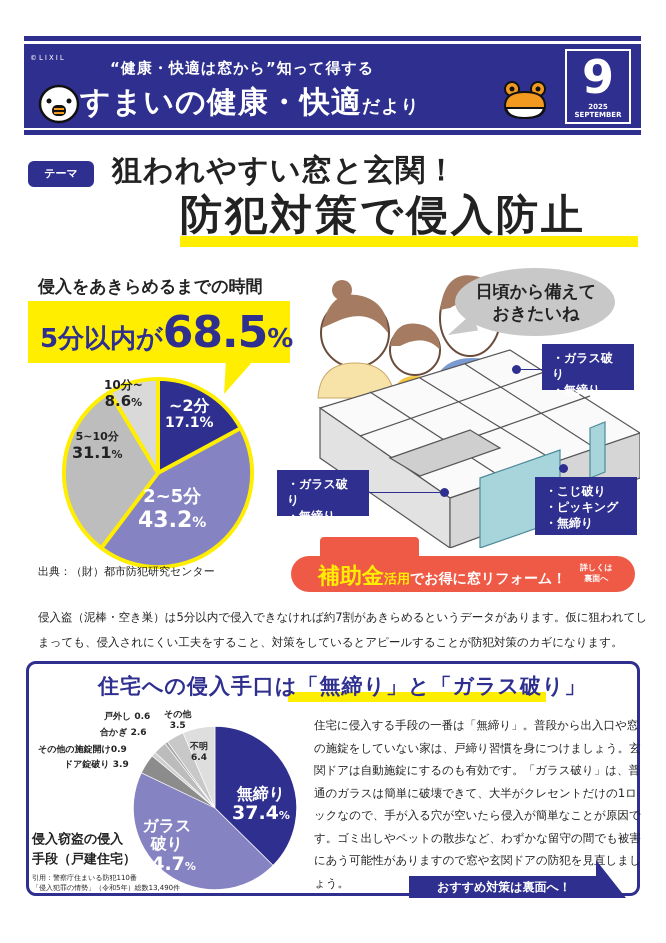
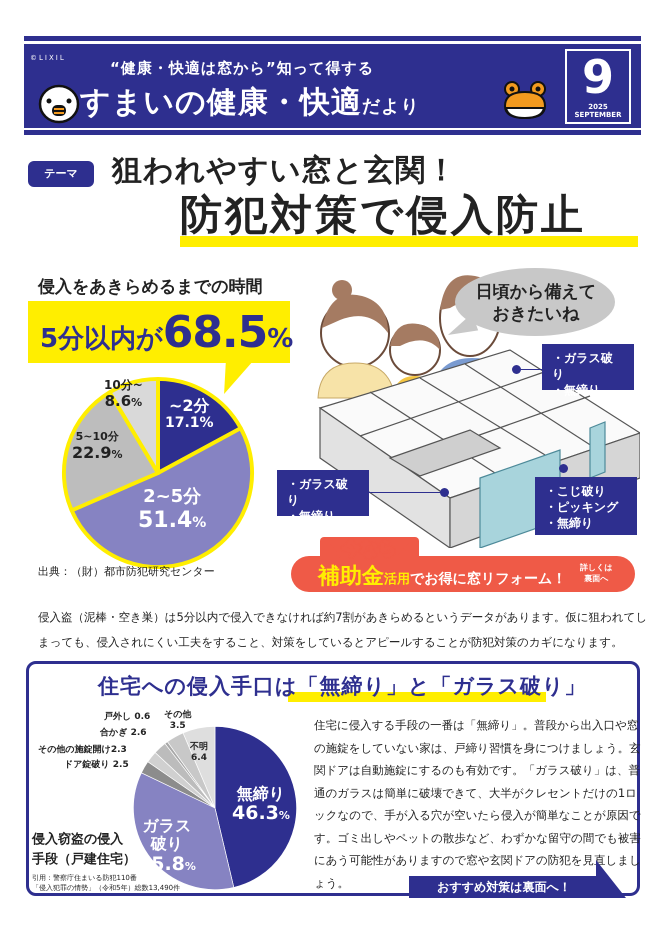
侵入をあきらめるまでの時間/2~5分: 43.2 -> 51.4
侵入をあきらめるまでの時間/5~10分: 31.1 -> 22.9
侵入窃盗の侵入手段（戸建住宅）/無締り: 37.4 -> 46.3
侵入窃盗の侵入手段（戸建住宅）/ガラス破り: 44.7 -> 35.8
侵入窃盗の侵入手段（戸建住宅）/ドア錠破り: 3.9 -> 2.5
侵入窃盗の侵入手段（戸建住宅）/その他の施錠開け: 0.9 -> 2.3
